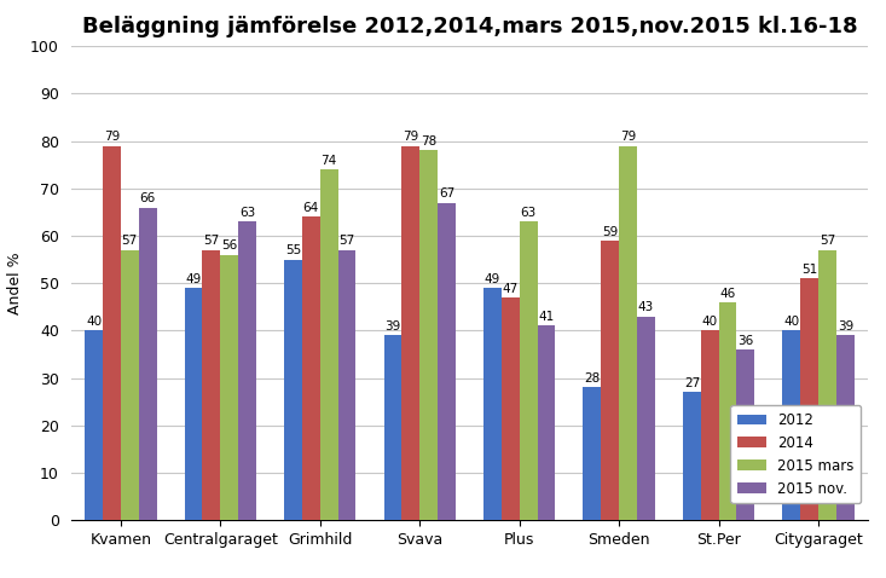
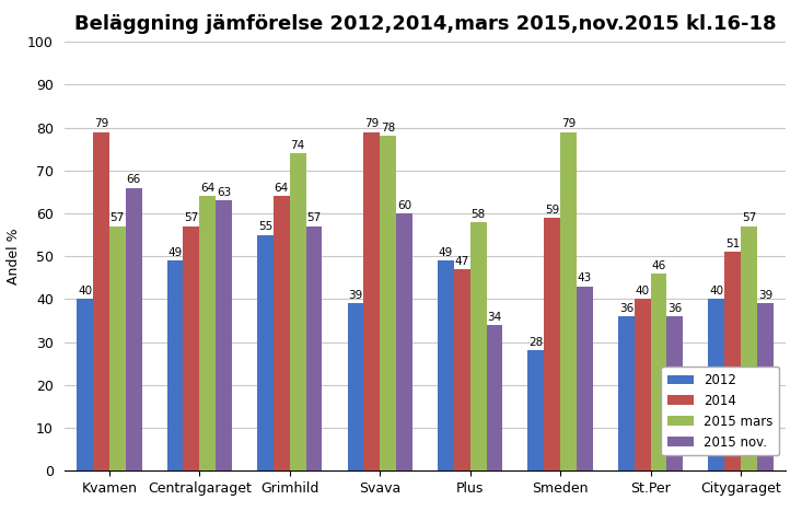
2015 mars/Centralgaraget: 56 -> 64
2015 nov./Svava: 67 -> 60
2015 mars/Plus: 63 -> 58
2015 nov./Plus: 41 -> 34
2012/St.Per: 27 -> 36
